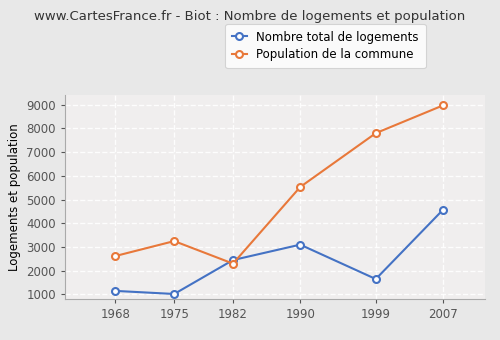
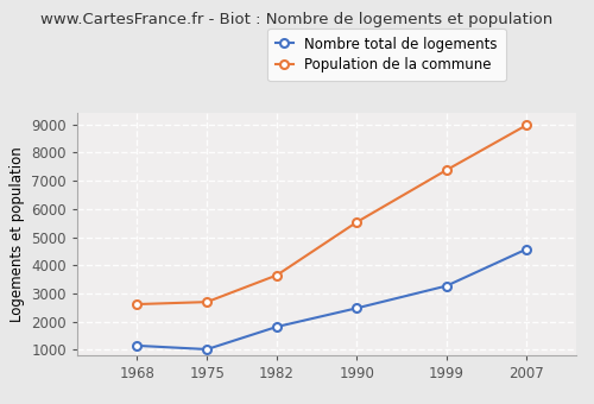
Population de la commune/1975: 3250 -> 2700
Nombre total de logements/1982: 2450 -> 1820
Population de la commune/1982: 2300 -> 3650
Nombre total de logements/1990: 3100 -> 2480
Nombre total de logements/1999: 1650 -> 3270
Population de la commune/1999: 7800 -> 7380
